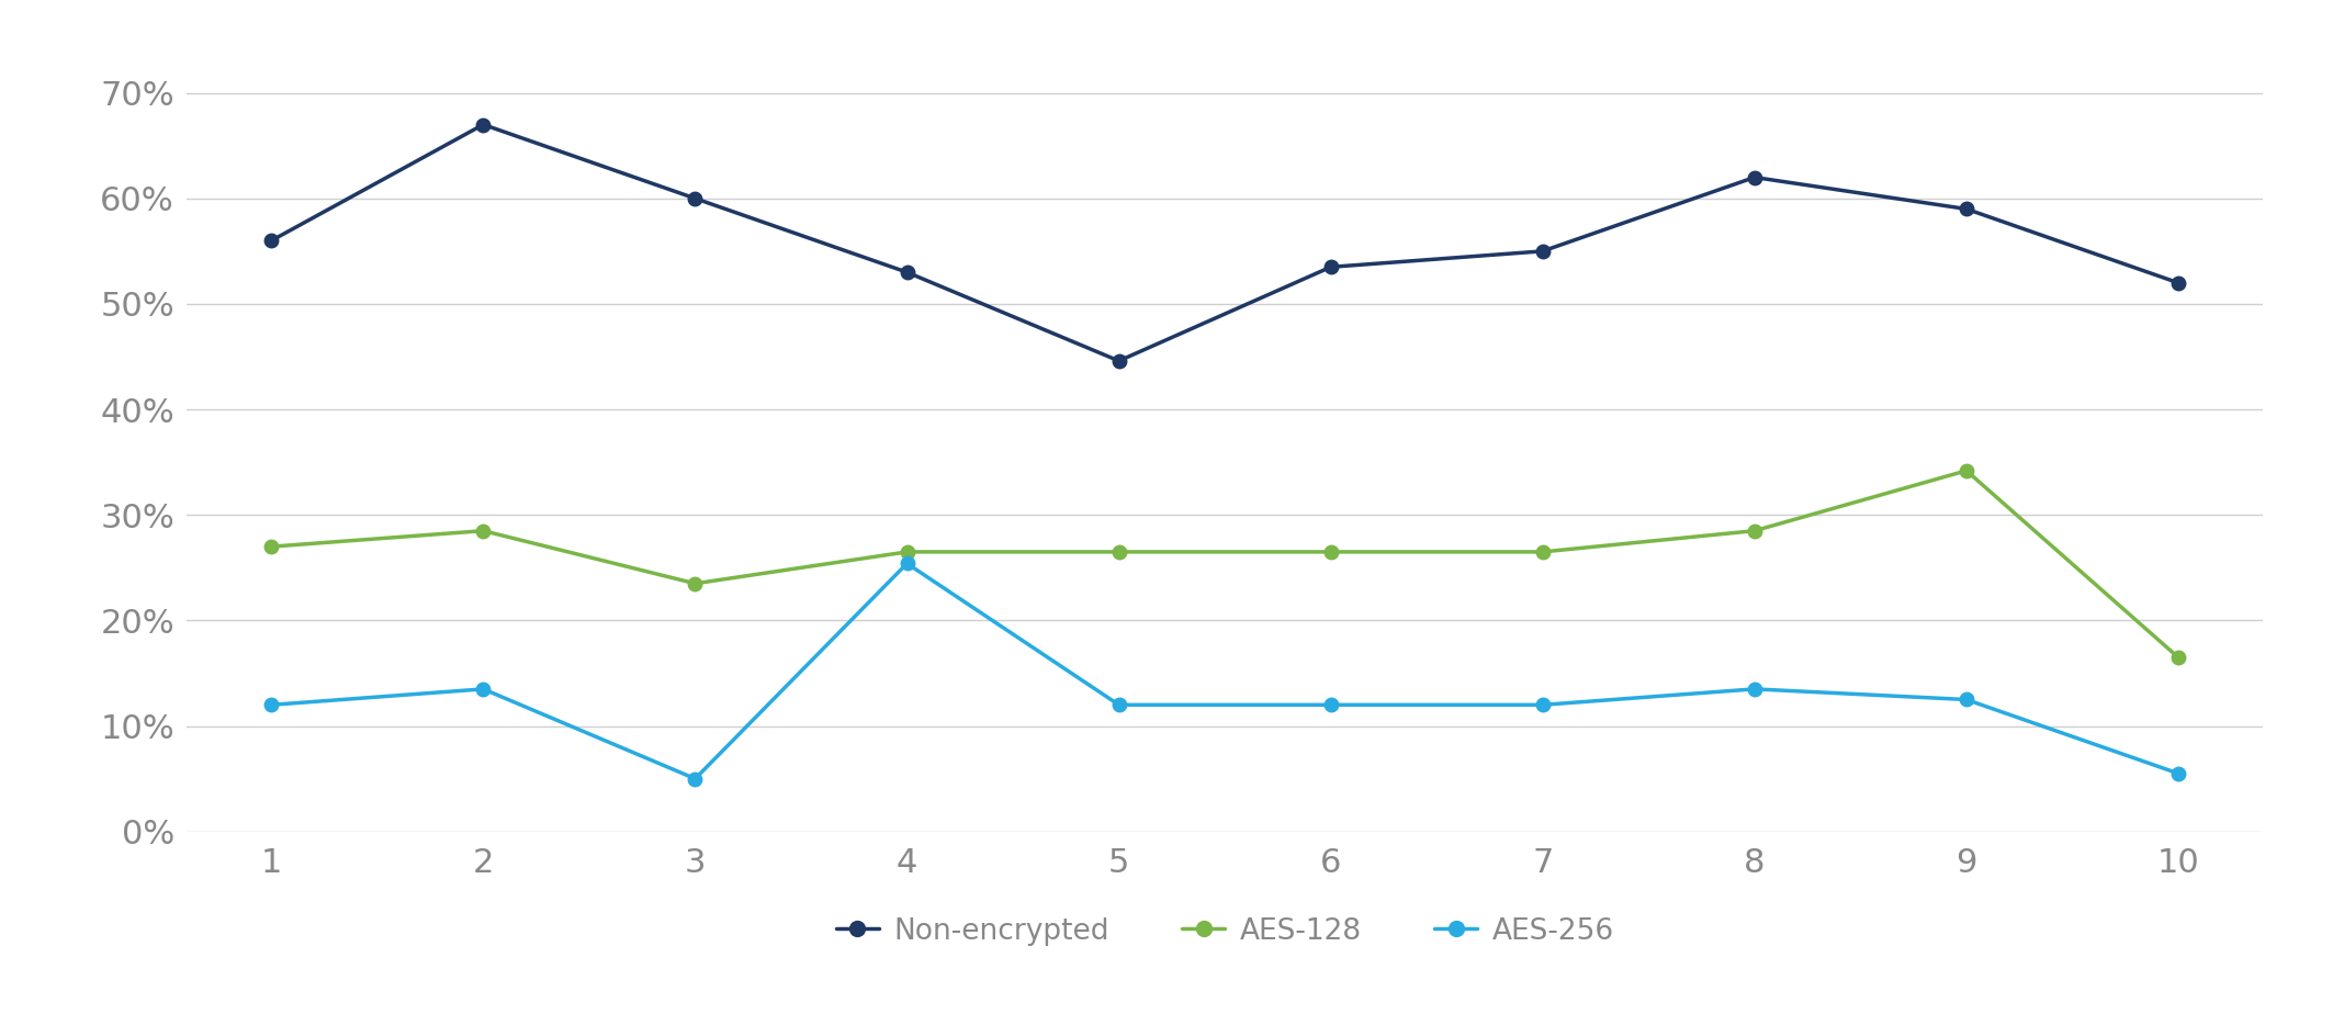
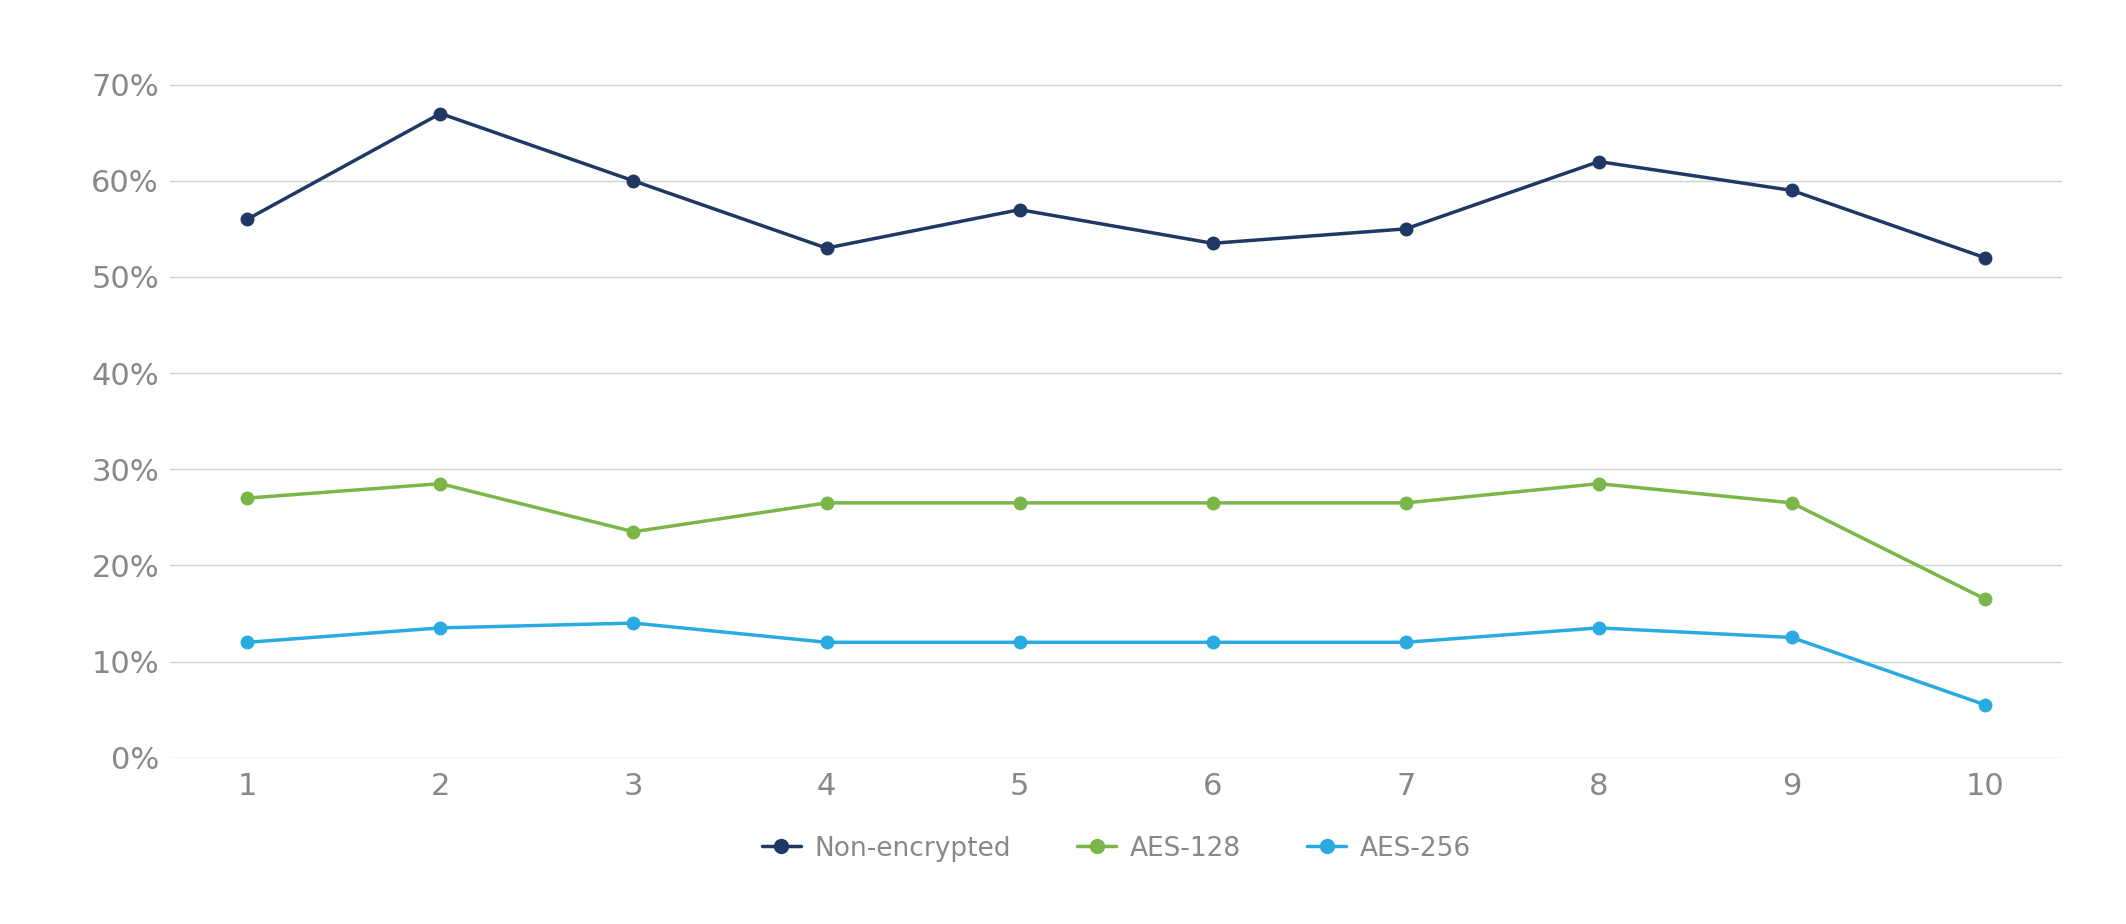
AES-256/3: 5.0% -> 14.0%
AES-256/4: 25.4% -> 12.0%
Non-encrypted/5: 44.6% -> 57.0%
AES-128/9: 34.2% -> 26.5%
